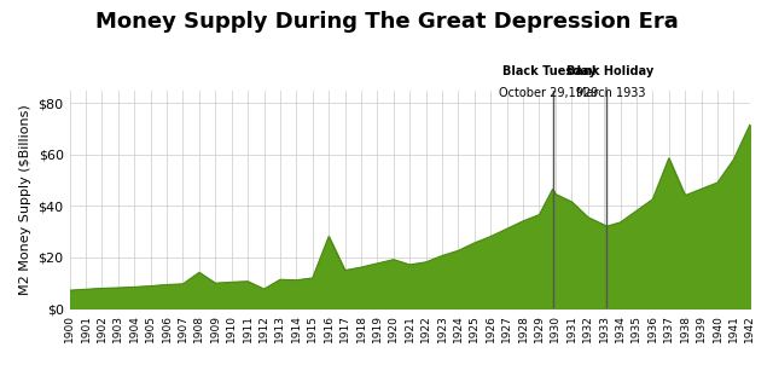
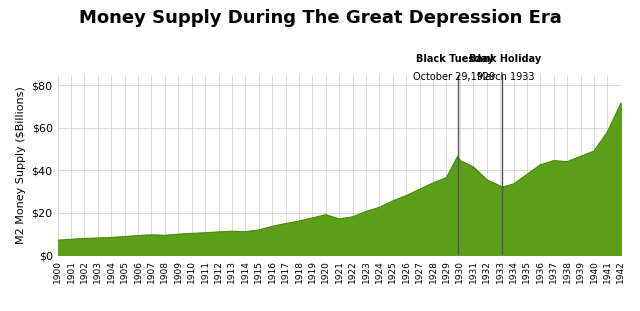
1908: $14.0 -> $9.3
1912: $7.5 -> $10.9
1916: $28.0 -> $13.5
1937: $58.5 -> $44.5
